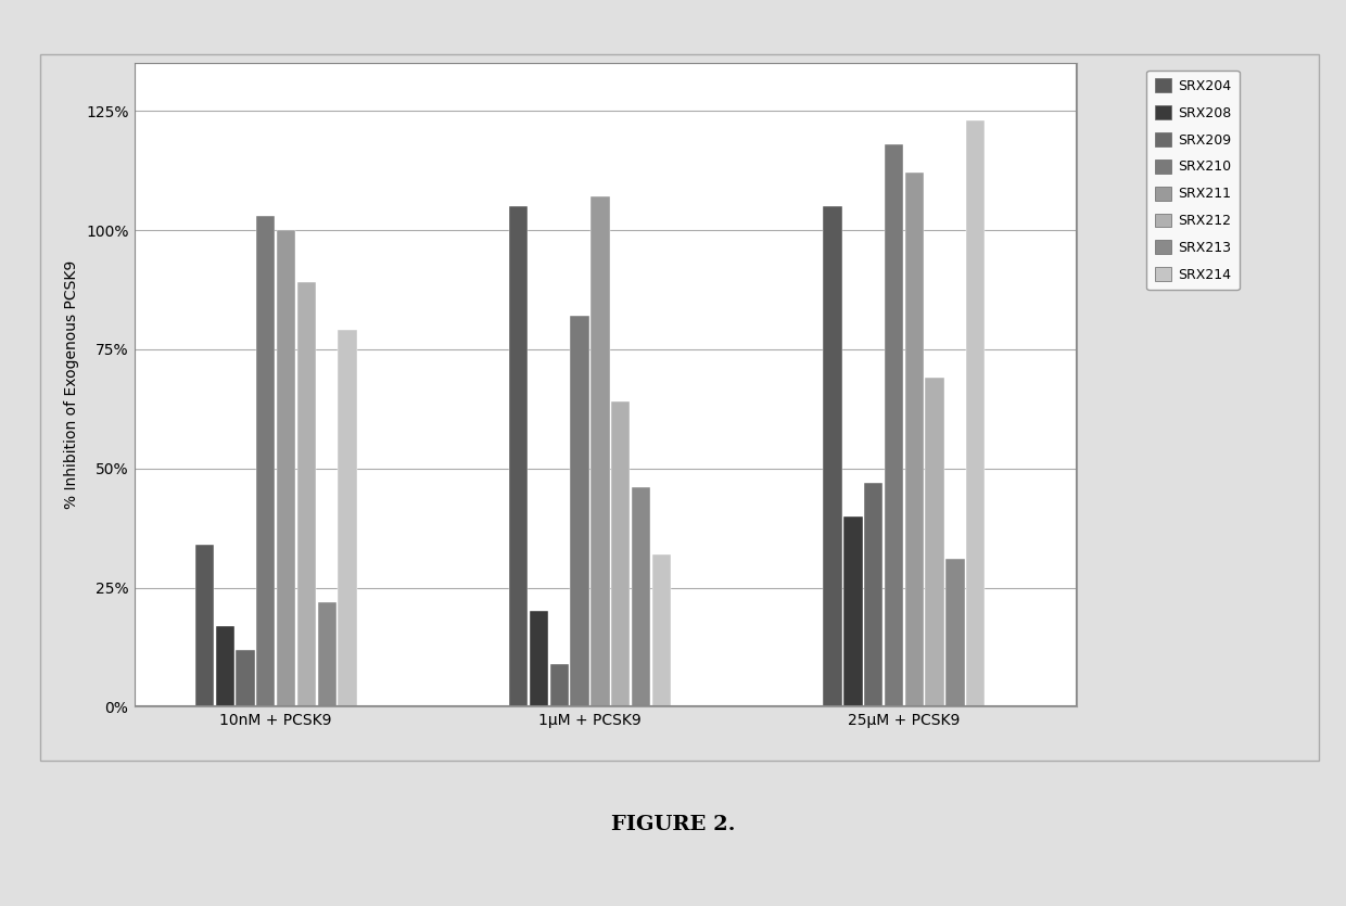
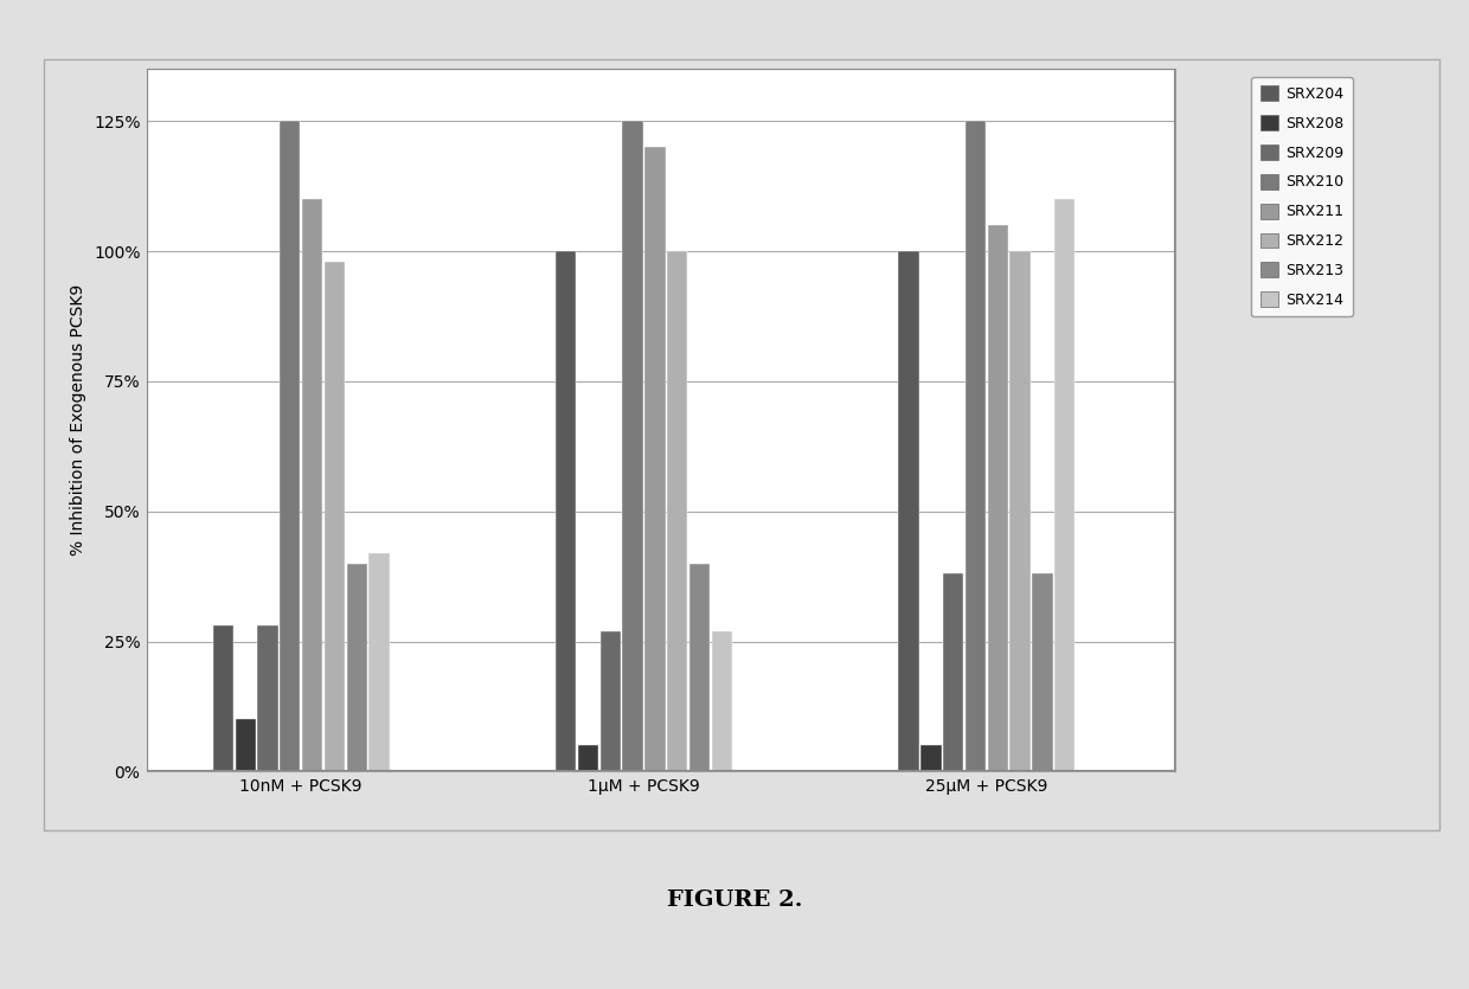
SRX204/10nM + PCSK9: 34% -> 28%
SRX208/10nM + PCSK9: 17% -> 10%
SRX209/10nM + PCSK9: 12% -> 28%
SRX210/10nM + PCSK9: 103% -> 125%
SRX211/10nM + PCSK9: 100% -> 110%
SRX212/10nM + PCSK9: 89% -> 98%
SRX213/10nM + PCSK9: 22% -> 40%
SRX214/10nM + PCSK9: 79% -> 42%
SRX204/1μM + PCSK9: 105% -> 100%
SRX208/1μM + PCSK9: 20% -> 5%
SRX209/1μM + PCSK9: 9% -> 27%
SRX210/1μM + PCSK9: 82% -> 125%
SRX211/1μM + PCSK9: 107% -> 120%
SRX212/1μM + PCSK9: 64% -> 100%
SRX213/1μM + PCSK9: 46% -> 40%
SRX214/1μM + PCSK9: 32% -> 27%
SRX204/25μM + PCSK9: 105% -> 100%
SRX208/25μM + PCSK9: 40% -> 5%
SRX209/25μM + PCSK9: 47% -> 38%
SRX210/25μM + PCSK9: 118% -> 125%
SRX211/25μM + PCSK9: 112% -> 105%
SRX212/25μM + PCSK9: 69% -> 100%
SRX213/25μM + PCSK9: 31% -> 38%
SRX214/25μM + PCSK9: 123% -> 110%
